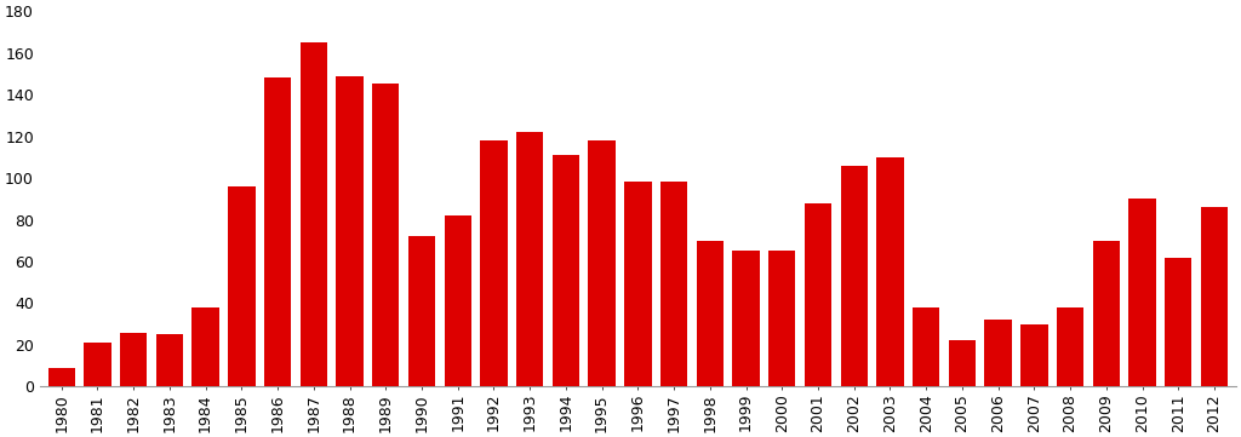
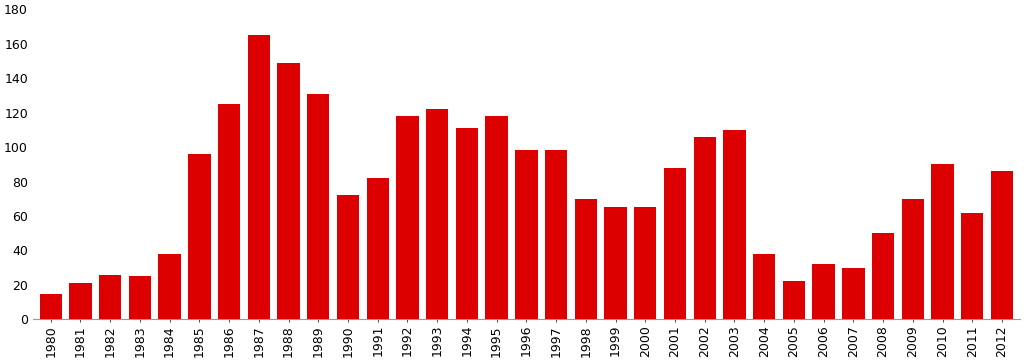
1980: 9 -> 15
1986: 148 -> 125
1989: 145 -> 131
2008: 38 -> 50
